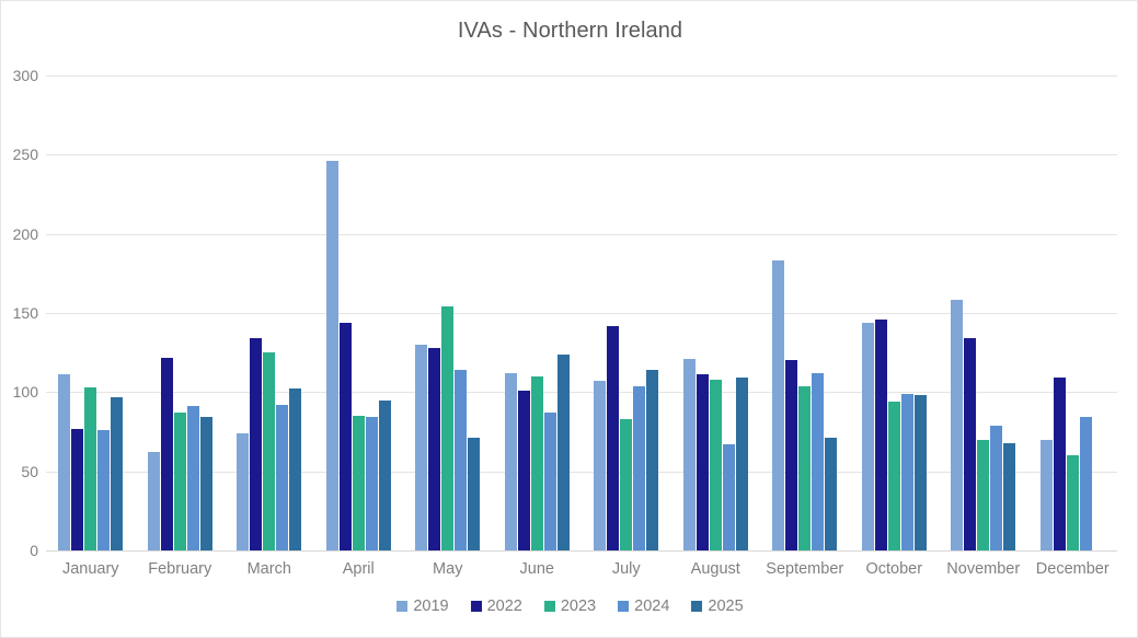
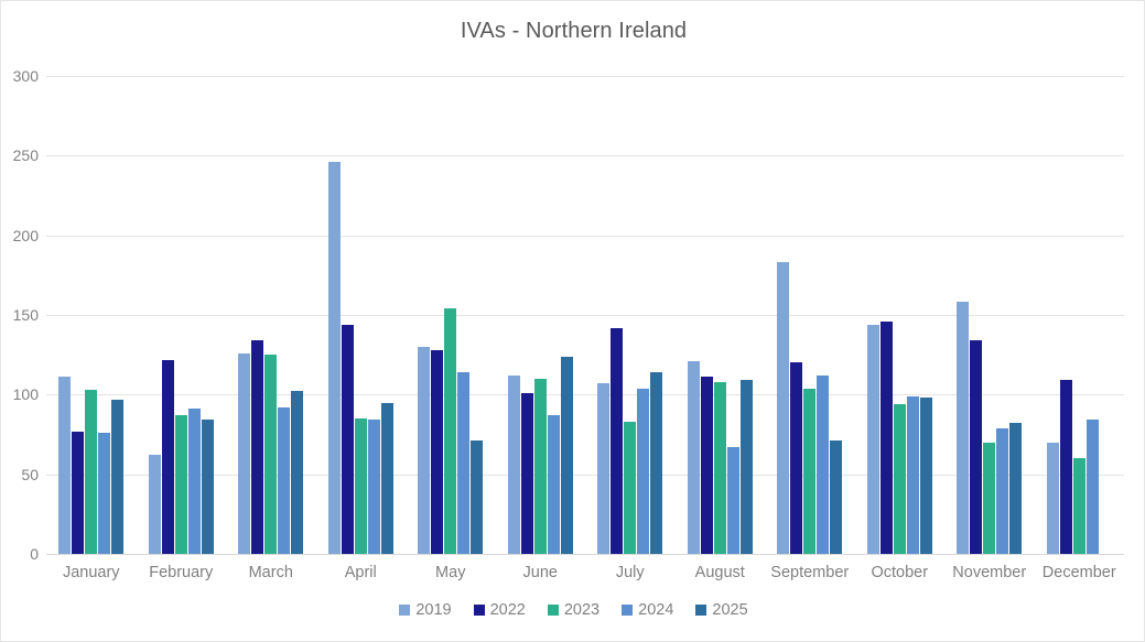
2019/March: 74 -> 126
2025/November: 68 -> 82
